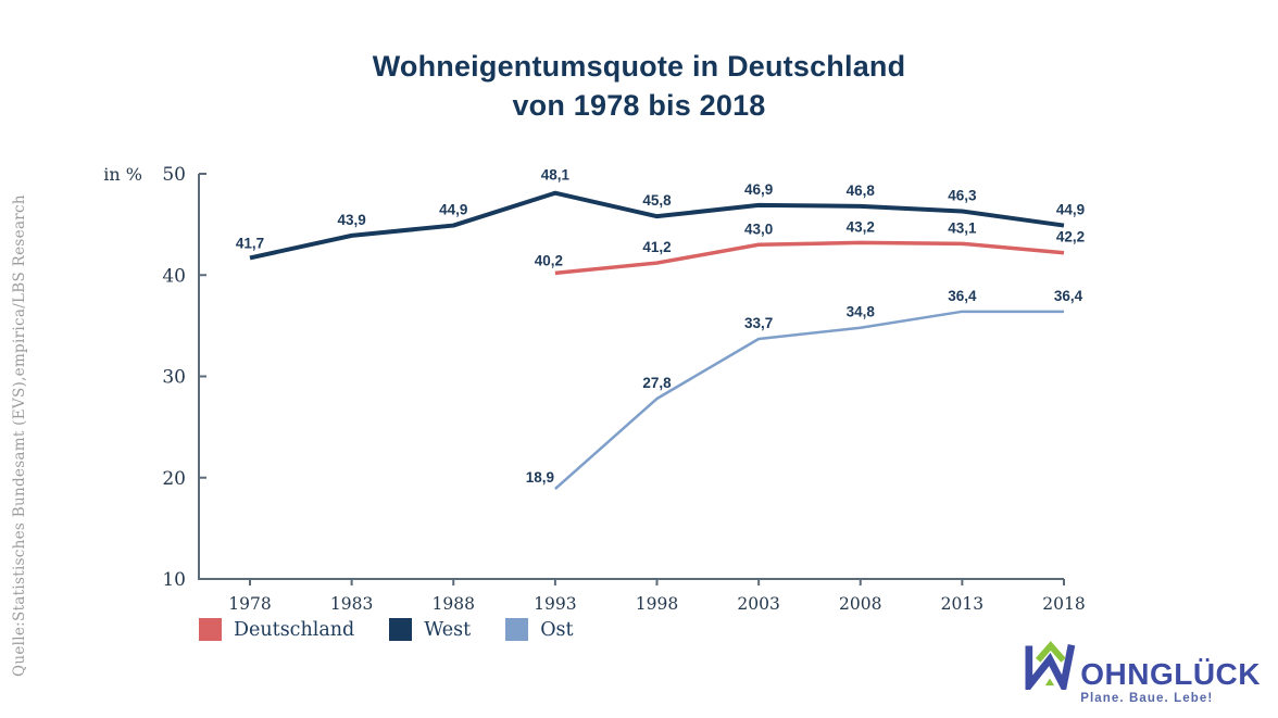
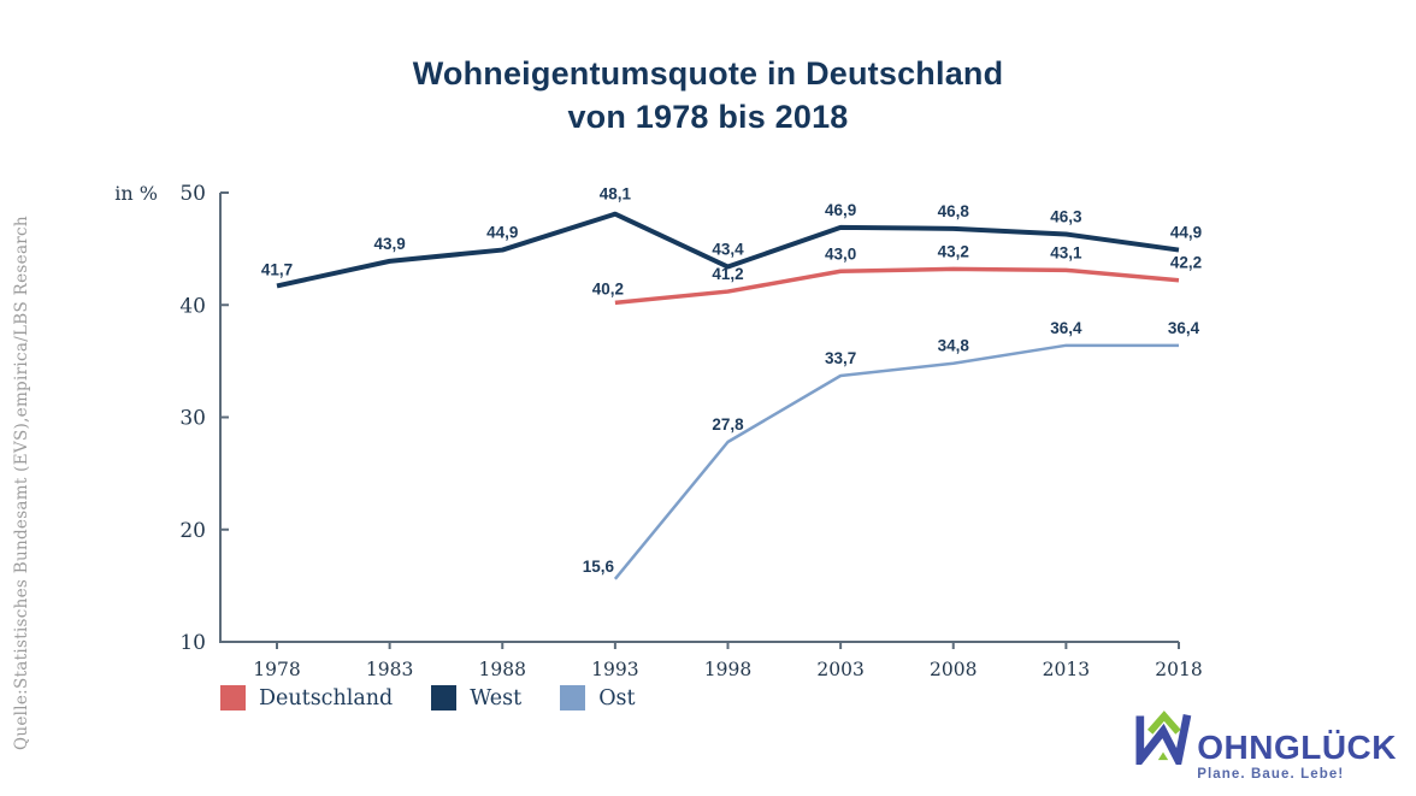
Ost/1993: 18,9 -> 15,6
West/1998: 45,8 -> 43,4
